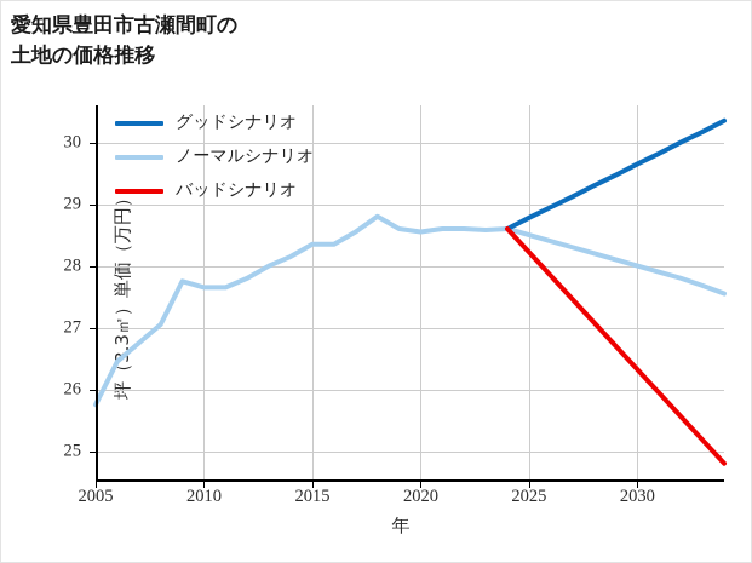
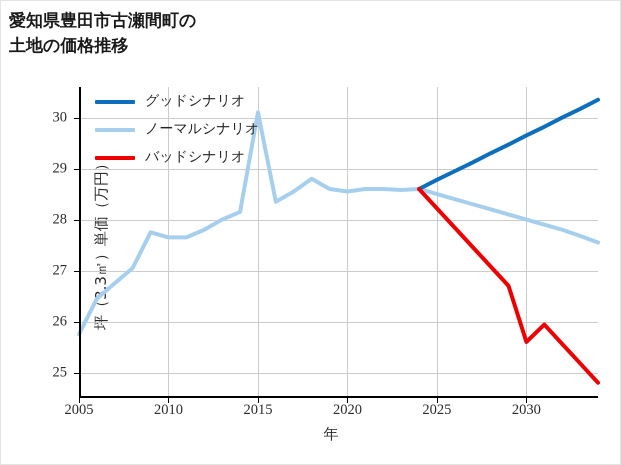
ノーマルシナリオ/2015: 28.4 -> 30.1
バッドシナリオ/2030: 26.3 -> 25.6
